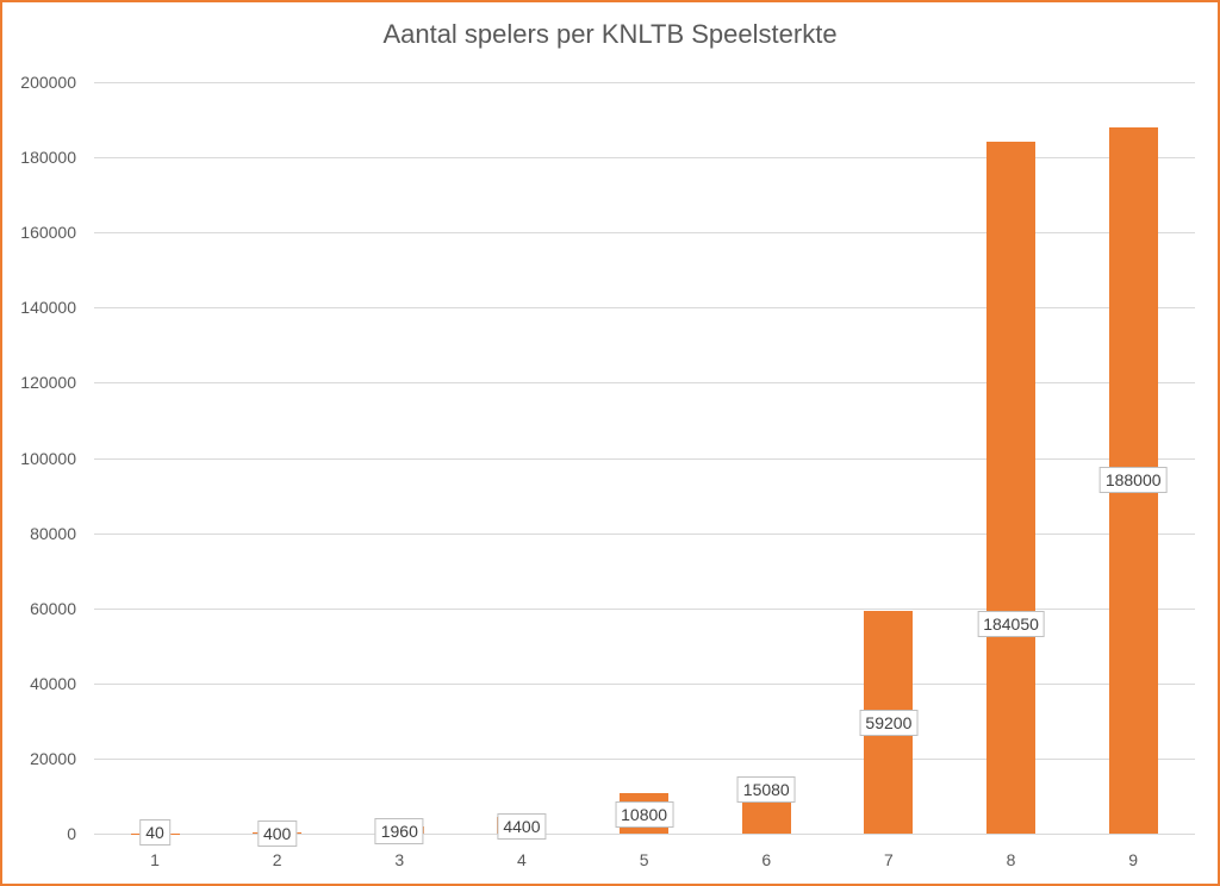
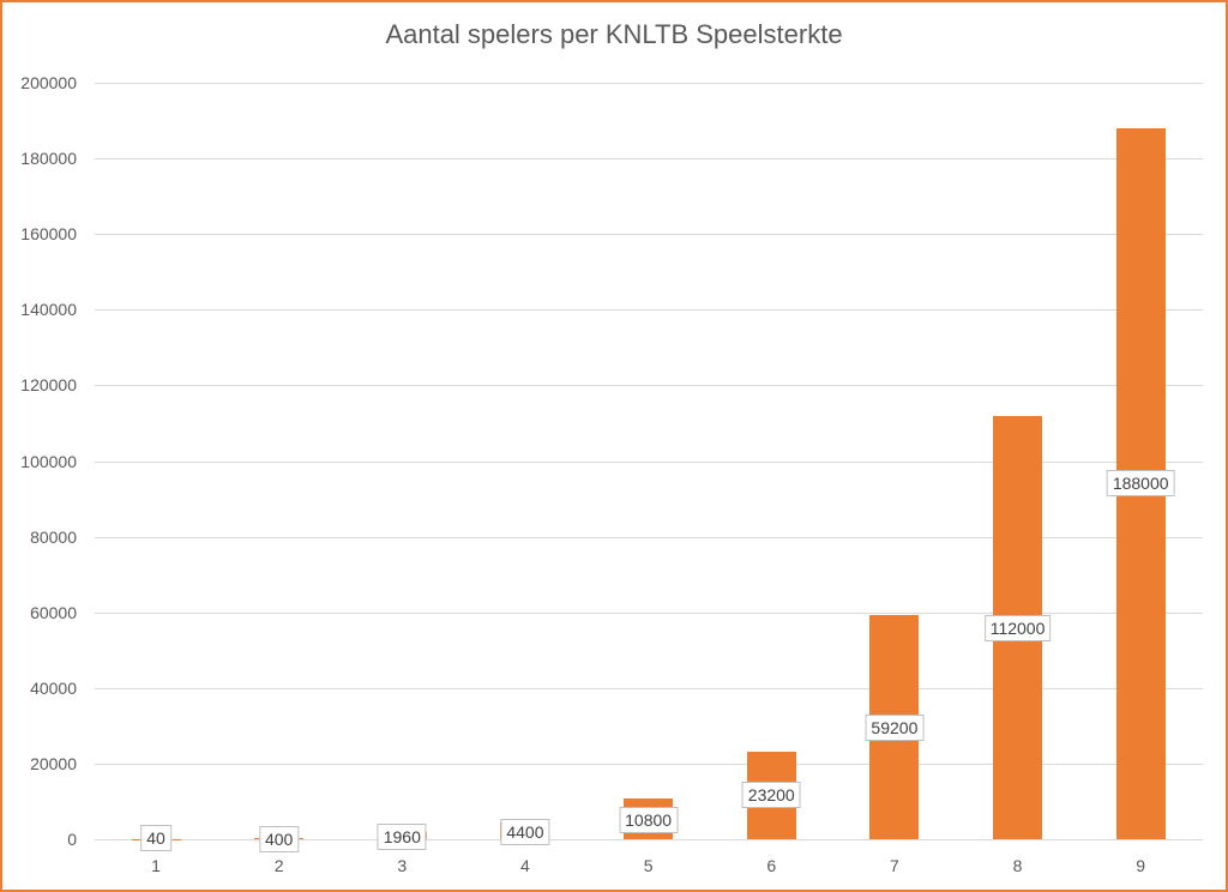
6: 15080 -> 23200
8: 184050 -> 112000
